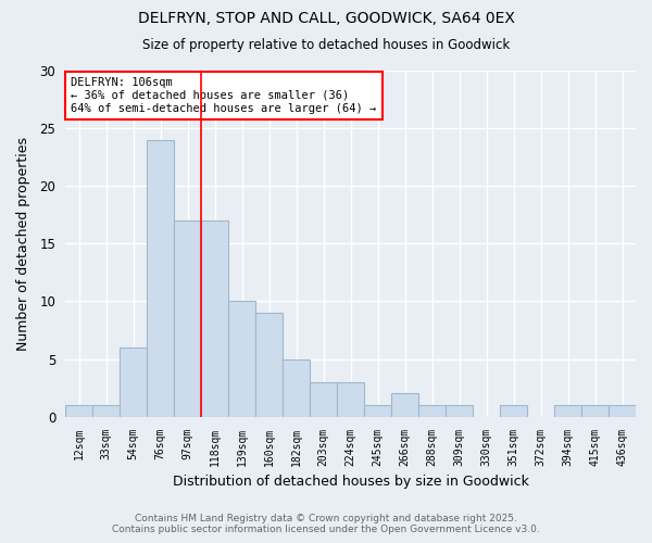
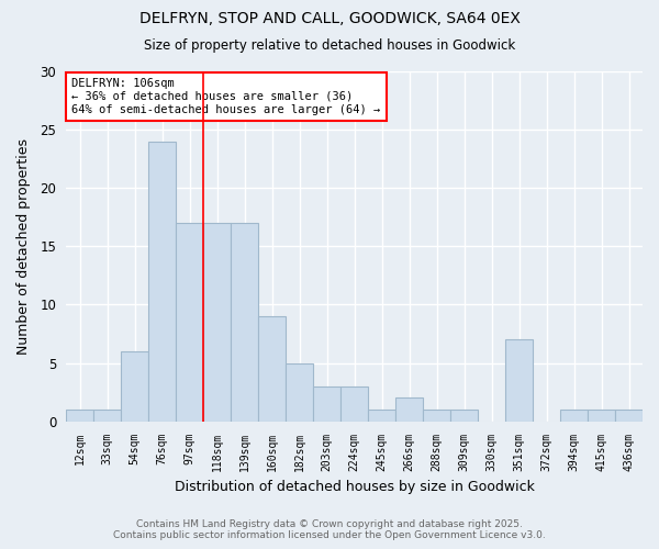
139sqm: 10 -> 17
351sqm: 1 -> 7
